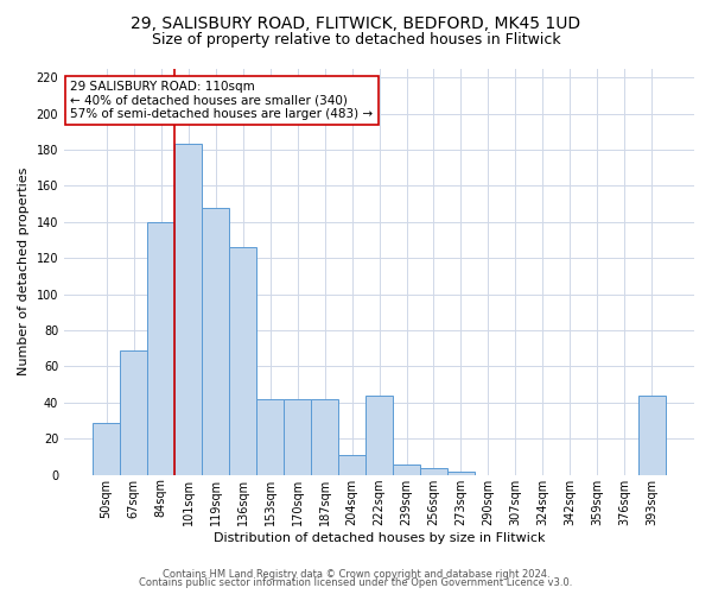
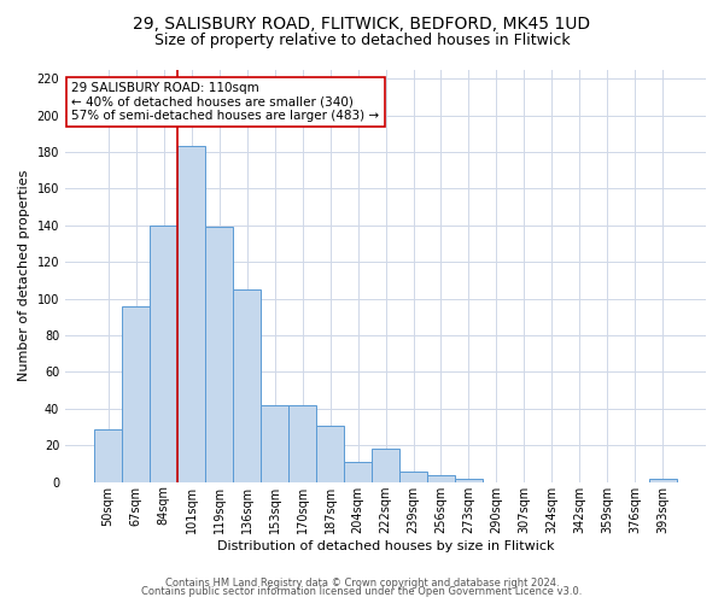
67sqm: 69 -> 96
119sqm: 148 -> 139
136sqm: 126 -> 105
187sqm: 42 -> 31
222sqm: 44 -> 18
393sqm: 44 -> 2
